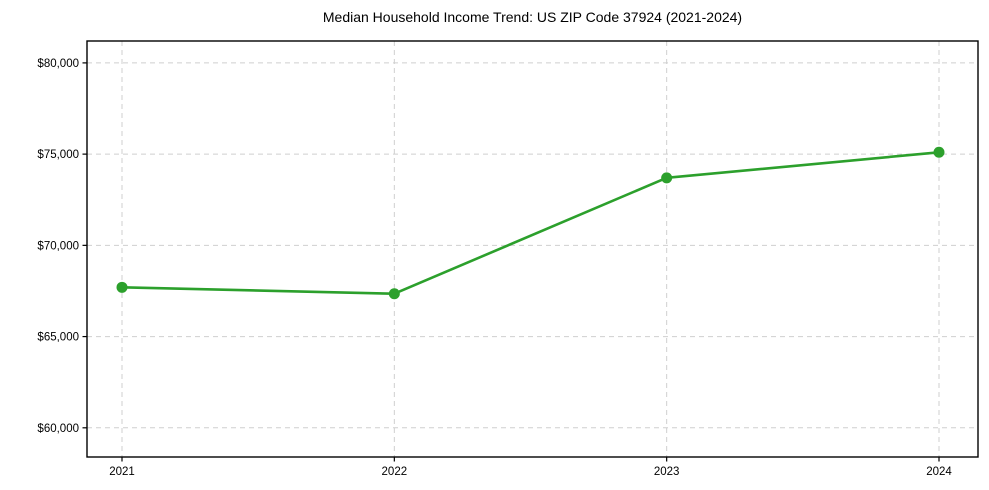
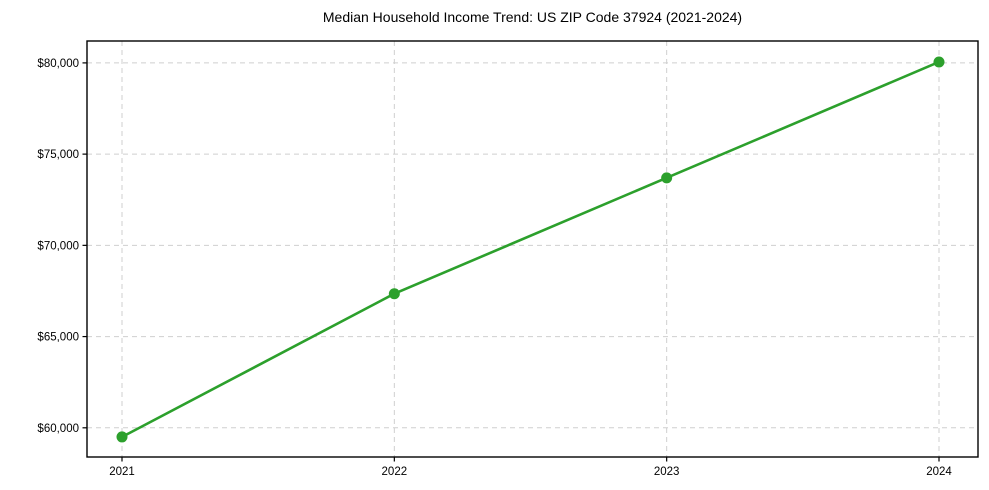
2021: $67700 -> $59500
2024: $75100 -> $80000
